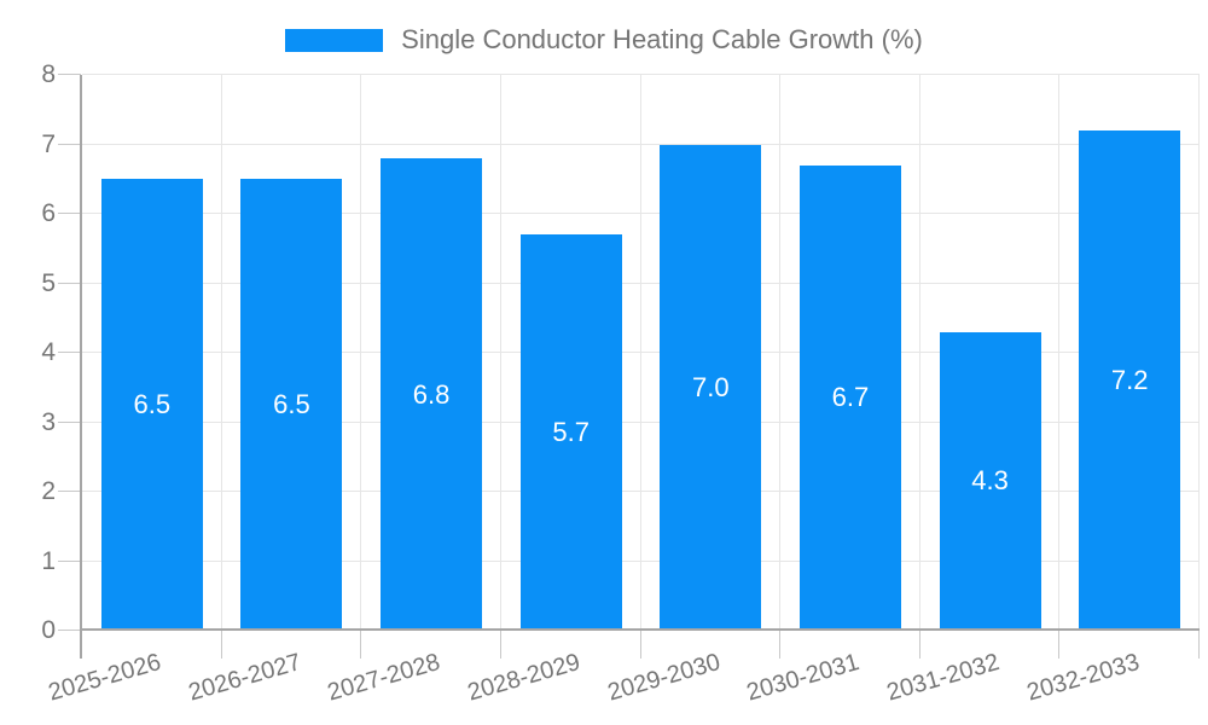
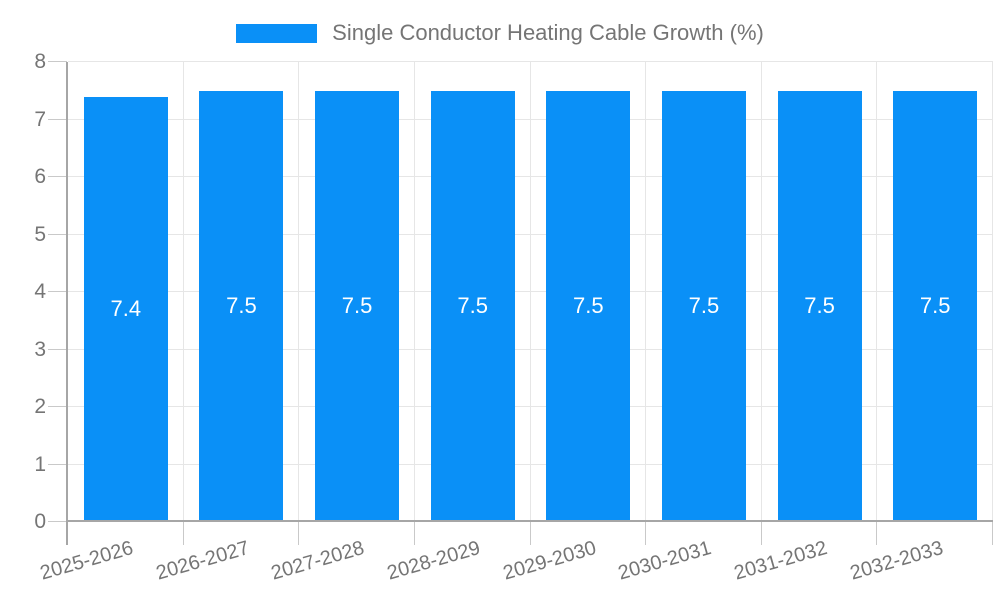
2025-2026: 6.5 -> 7.4
2026-2027: 6.5 -> 7.5
2027-2028: 6.8 -> 7.5
2028-2029: 5.7 -> 7.5
2029-2030: 7.0 -> 7.5
2030-2031: 6.7 -> 7.5
2031-2032: 4.3 -> 7.5
2032-2033: 7.2 -> 7.5
